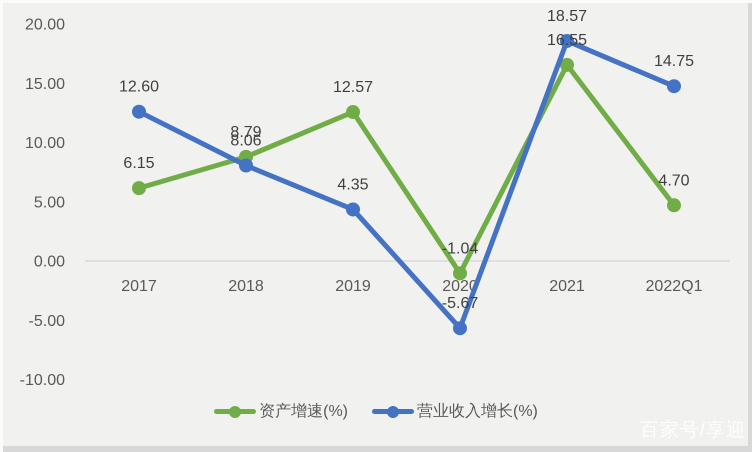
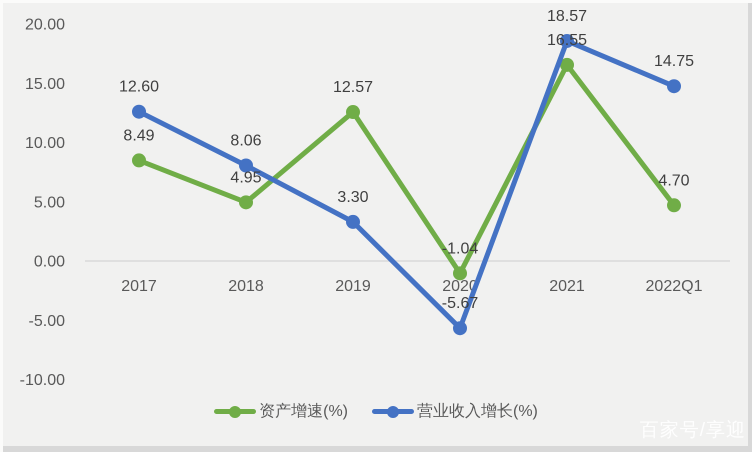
资产增速(%)/2017: 6.15 -> 8.49
资产增速(%)/2018: 8.79 -> 4.95
营业收入增长(%)/2019: 4.35 -> 3.30
